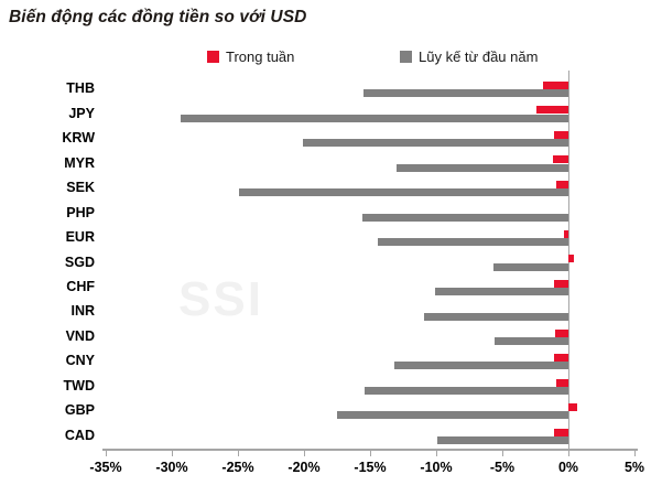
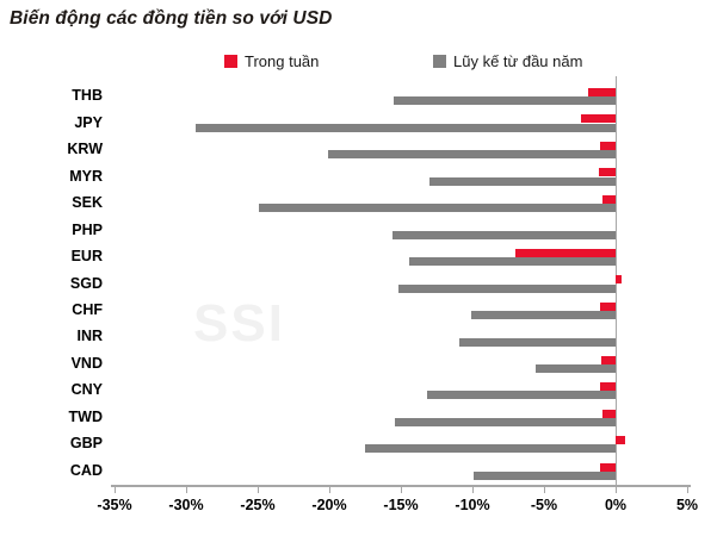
Trong tuần/EUR: -0.3% -> -7.0%
Lũy kế từ đầu năm/SGD: -5.7% -> -15.2%
